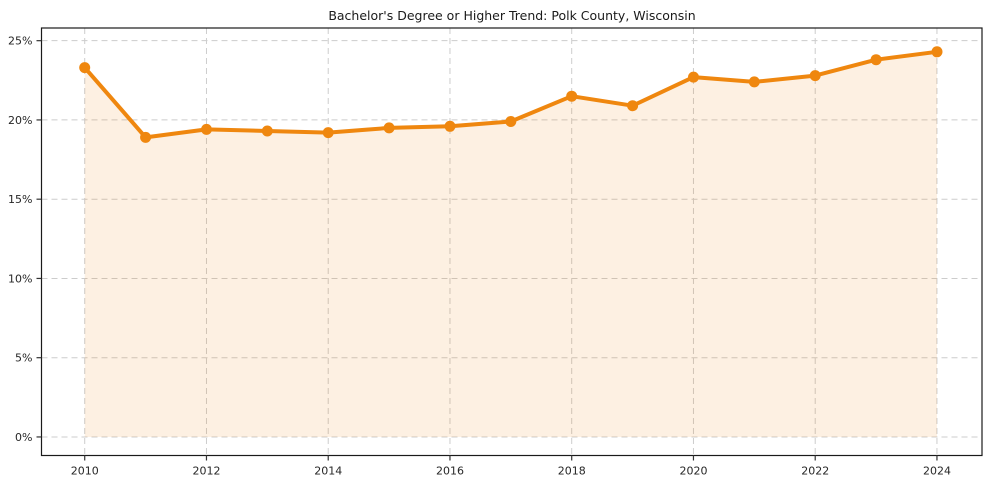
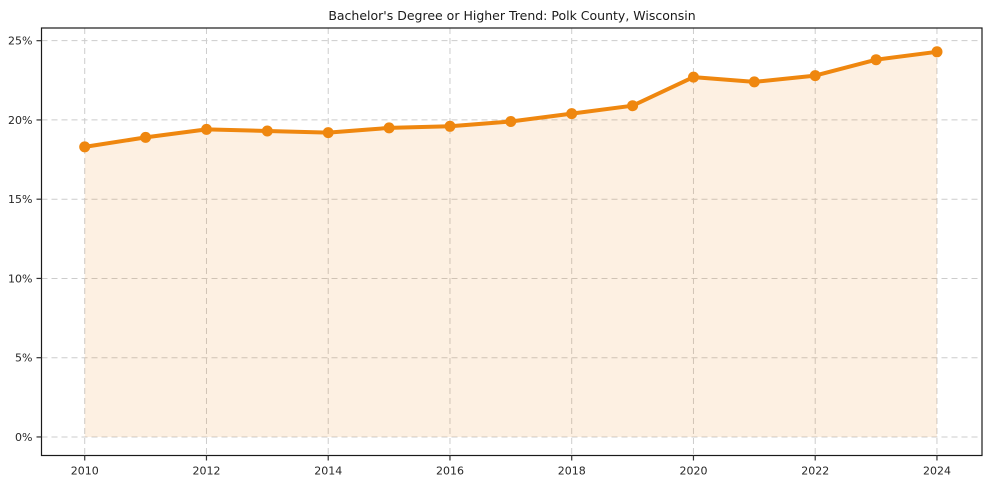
2010: 23.3% -> 18.3%
2018: 21.5% -> 20.4%
